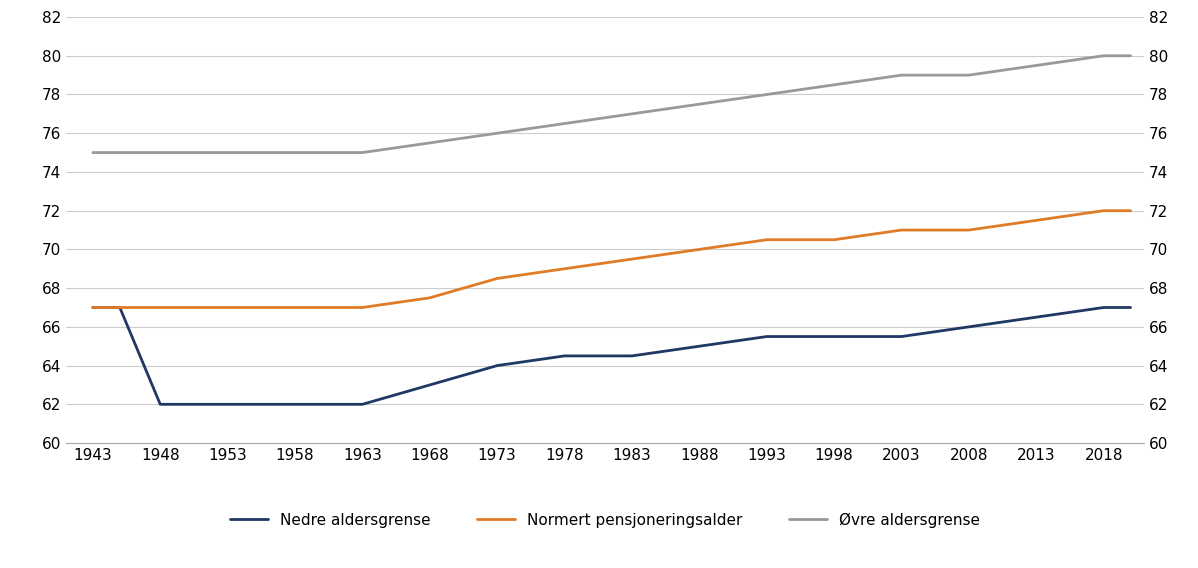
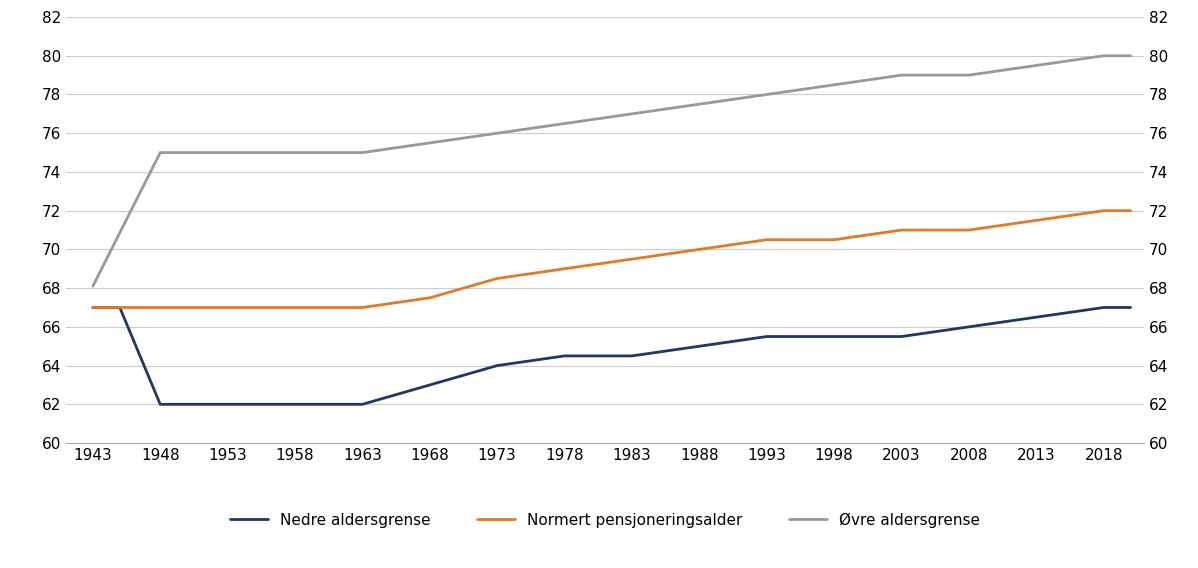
Øvre aldersgrense/1943: 75.0 -> 68.1
